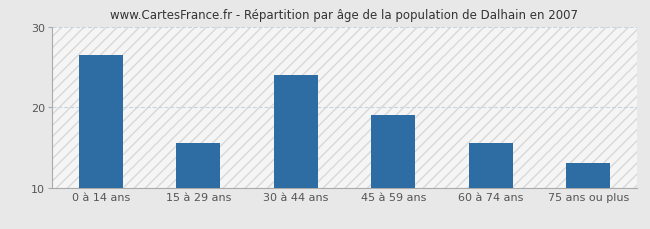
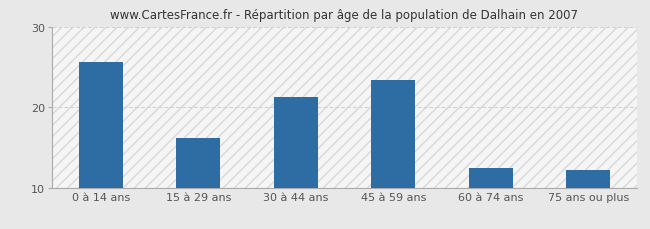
0 à 14 ans: 26.5 -> 25.6
15 à 29 ans: 15.5 -> 16.2
30 à 44 ans: 24.0 -> 21.2
45 à 59 ans: 19.0 -> 23.4
60 à 74 ans: 15.5 -> 12.4
75 ans ou plus: 13.0 -> 12.2
